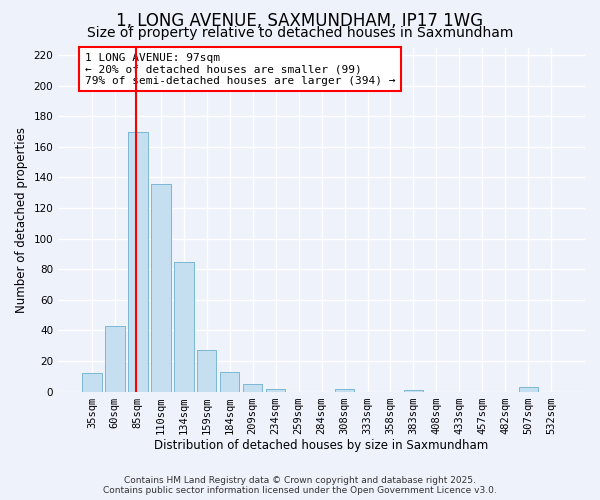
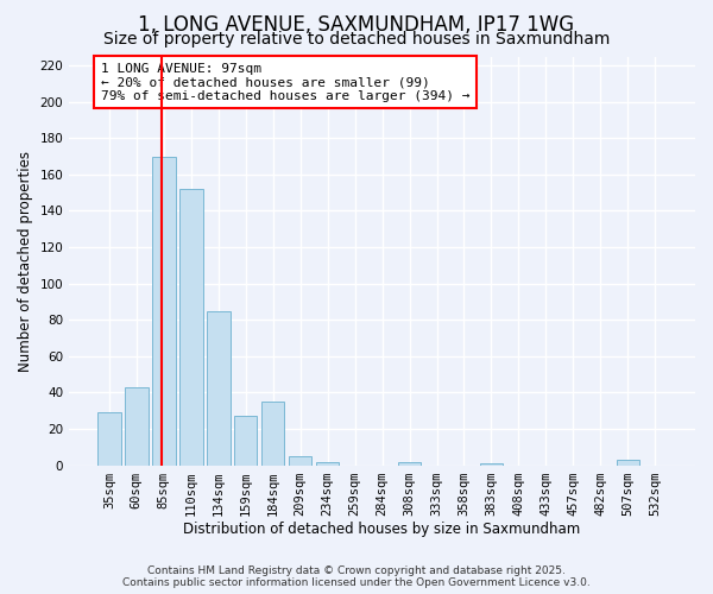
35sqm: 12 -> 29
110sqm: 136 -> 152
184sqm: 13 -> 35
